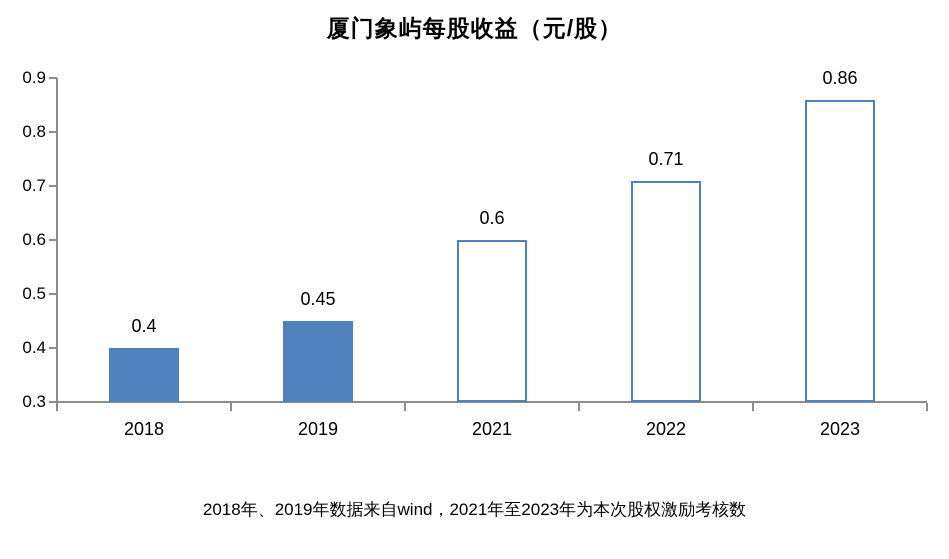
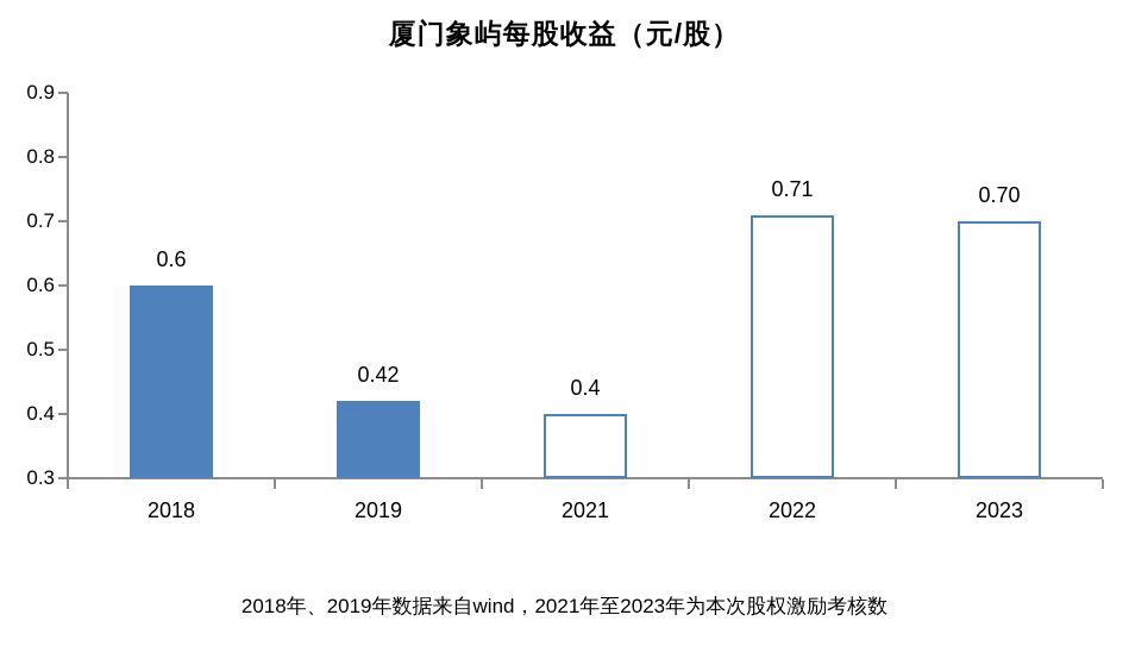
2018: 0.4 -> 0.6
2019: 0.45 -> 0.42
2021: 0.6 -> 0.4
2023: 0.86 -> 0.70
